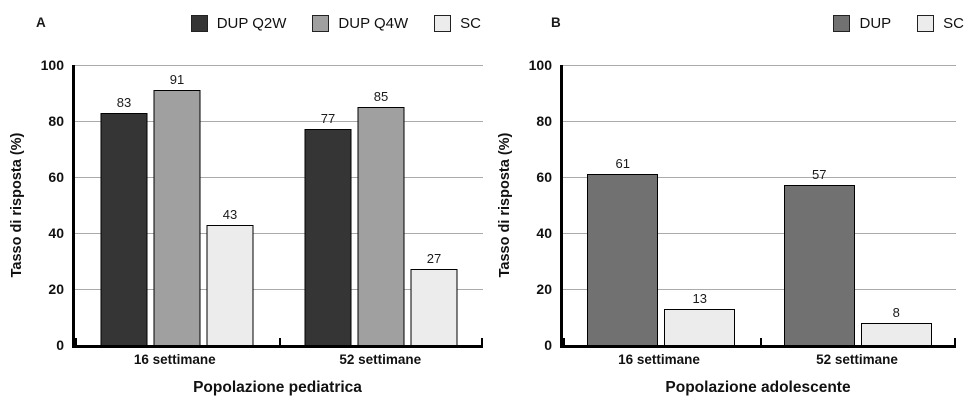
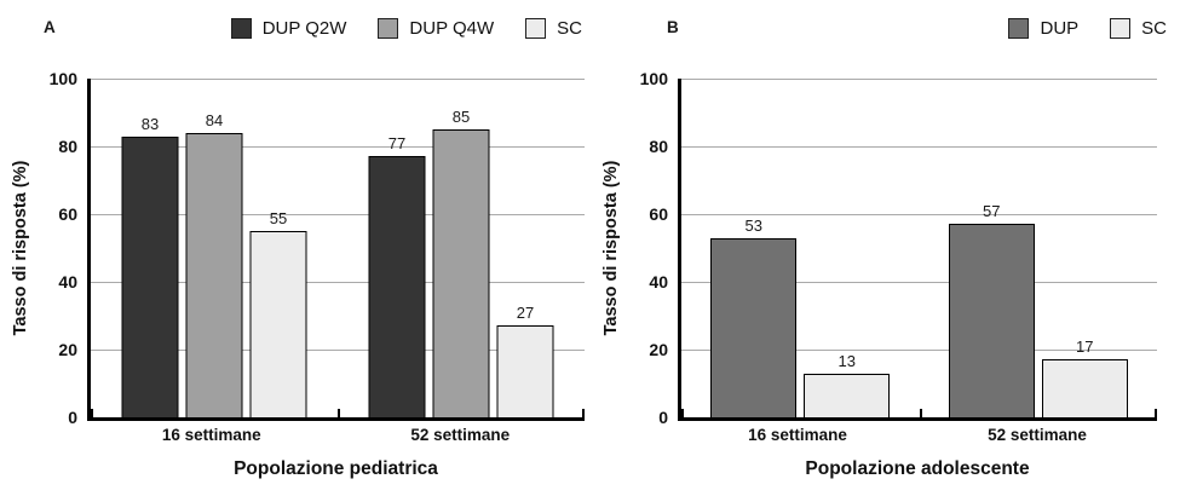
Popolazione pediatrica/DUP Q4W/16 settimane: 91 -> 84
Popolazione pediatrica/SC/16 settimane: 43 -> 55
Popolazione adolescente/DUP/16 settimane: 61 -> 53
Popolazione adolescente/SC/52 settimane: 8 -> 17
